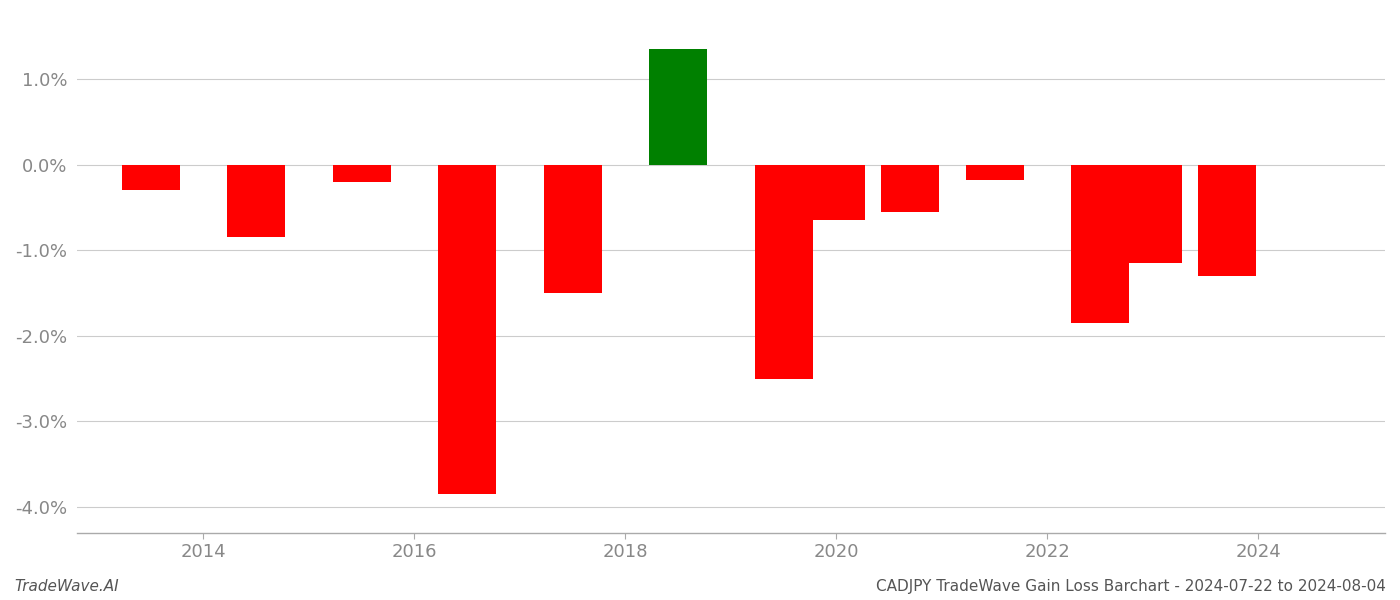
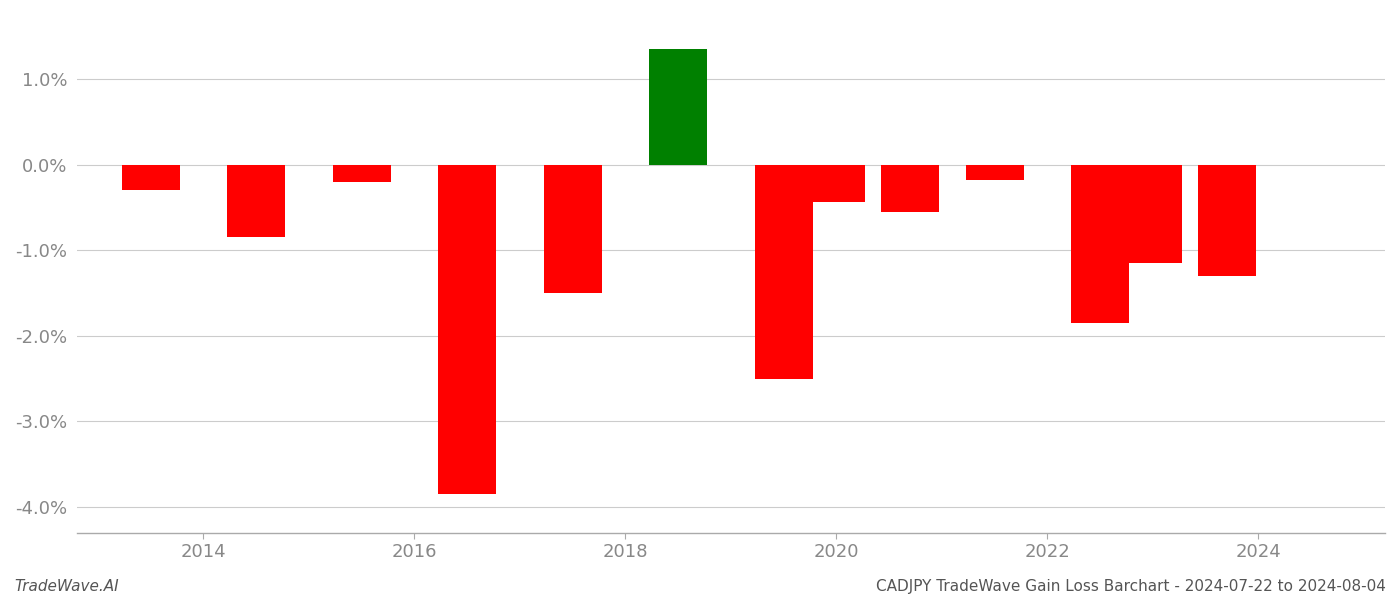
2020: -0.65% -> -0.44%
